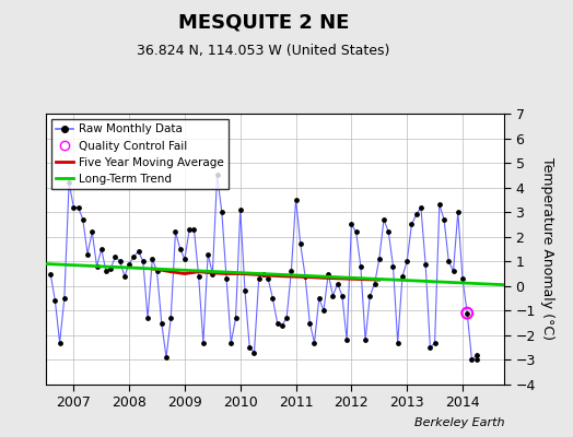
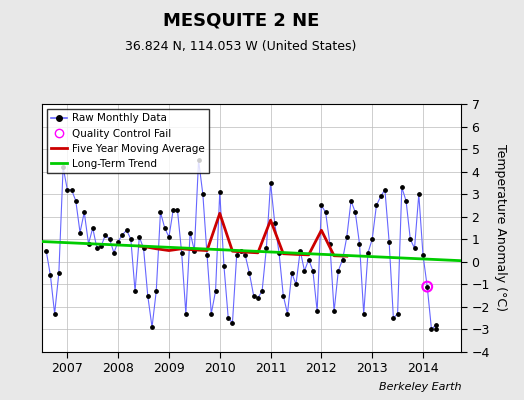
Five Year Moving Average/2010: 0.50 -> 2.15
Five Year Moving Average/2011: 0.38 -> 1.85
Five Year Moving Average/2012: 0.29 -> 1.40
